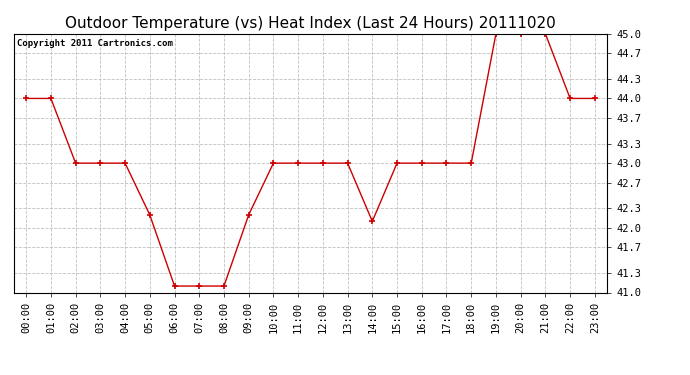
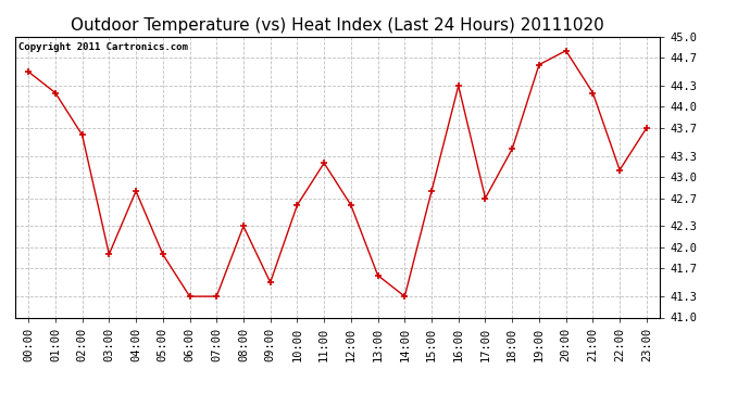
00:00: 44.0 -> 44.5
01:00: 44.0 -> 44.2
02:00: 43.0 -> 43.6
03:00: 43.0 -> 41.9
04:00: 43.0 -> 42.8
05:00: 42.2 -> 41.9
06:00: 41.1 -> 41.3
07:00: 41.1 -> 41.3
08:00: 41.1 -> 42.3
09:00: 42.2 -> 41.5
10:00: 43.0 -> 42.6
11:00: 43.0 -> 43.2
12:00: 43.0 -> 42.6
13:00: 43.0 -> 41.6
14:00: 42.1 -> 41.3
15:00: 43.0 -> 42.8
16:00: 43.0 -> 44.3
17:00: 43.0 -> 42.7
18:00: 43.0 -> 43.4
19:00: 45.0 -> 44.6
20:00: 45.0 -> 44.8
21:00: 45.0 -> 44.2
22:00: 44.0 -> 43.1
23:00: 44.0 -> 43.7
